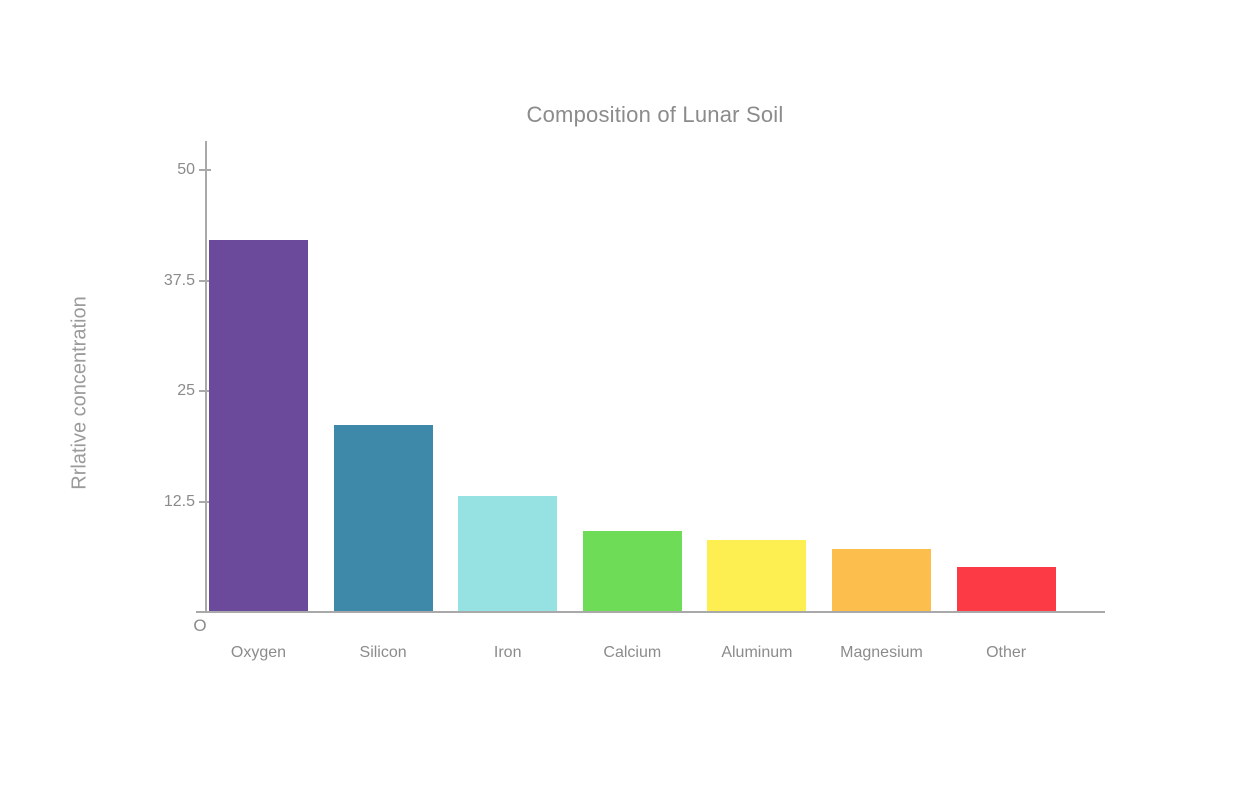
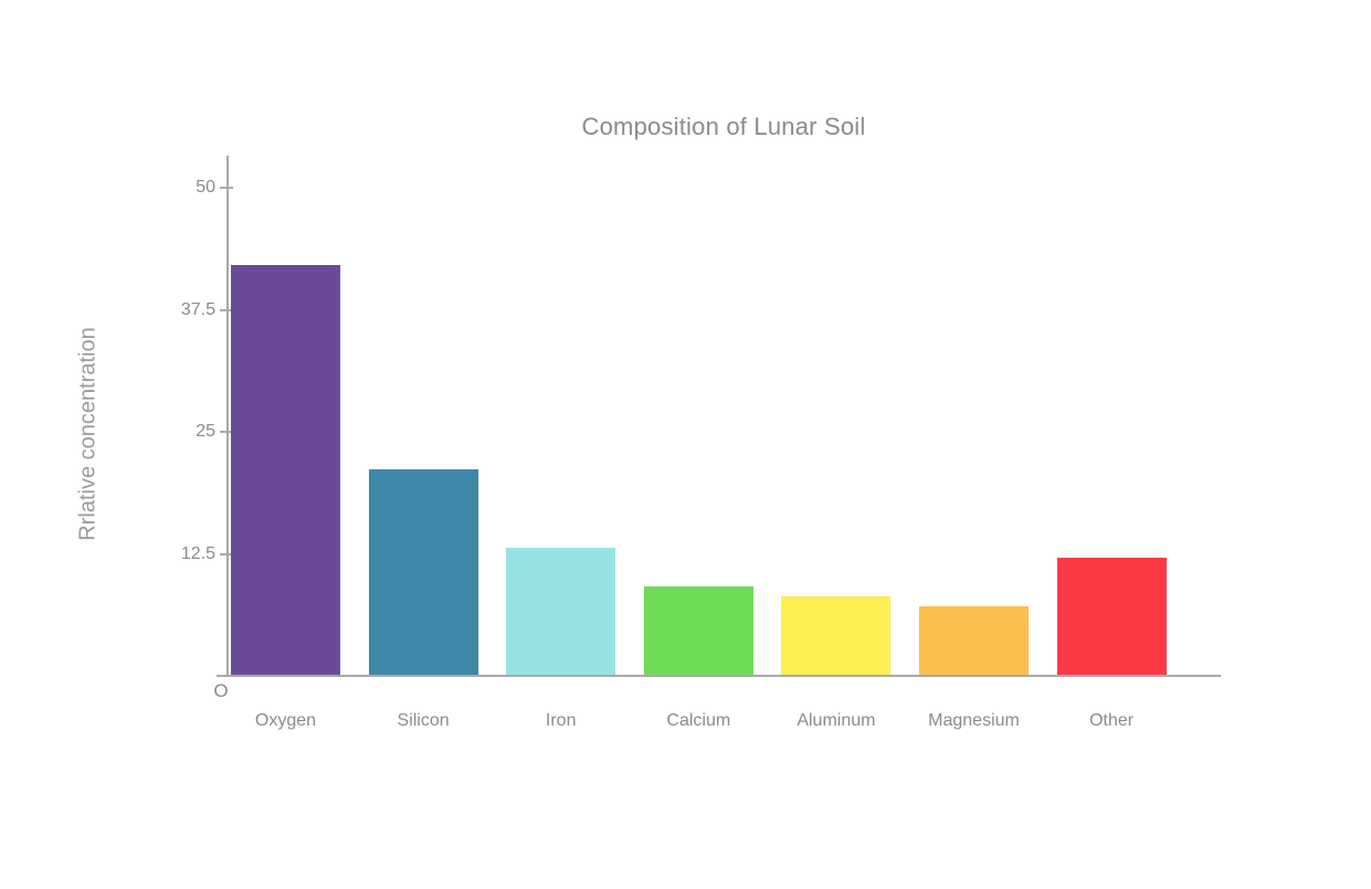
Other: 5 -> 12
